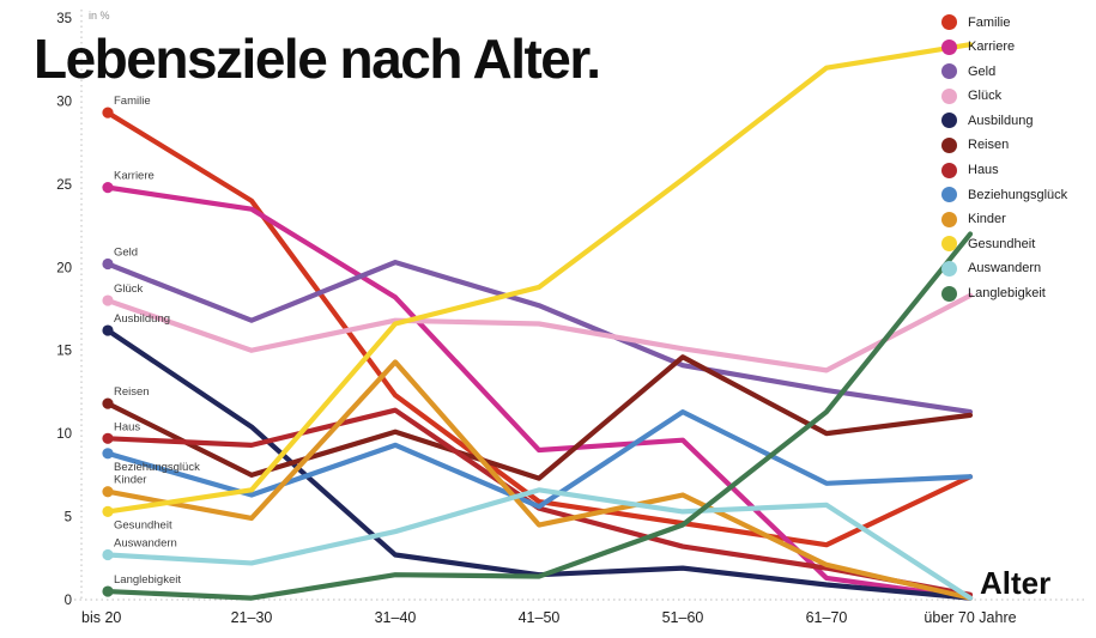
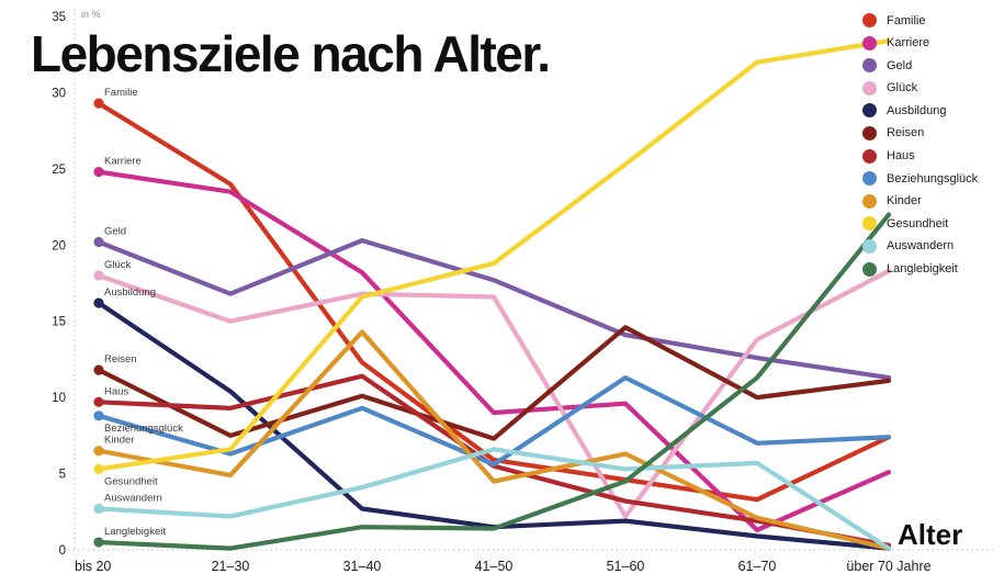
Glück/51–60: 15.1 -> 2.2
Karriere/über 70 Jahre: 0.1 -> 5.1
